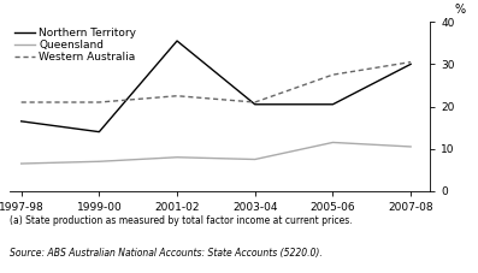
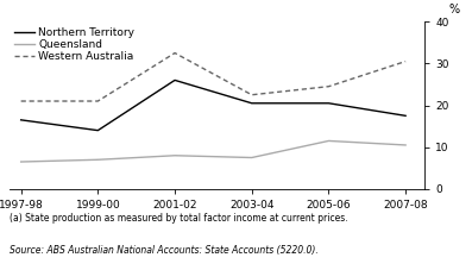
Northern Territory/2001-02: 35.5 -> 26.0
Western Australia/2001-02: 22.5 -> 32.5
Western Australia/2003-04: 21.0 -> 22.5
Western Australia/2005-06: 27.5 -> 24.5
Northern Territory/2007-08: 30.0 -> 17.5
